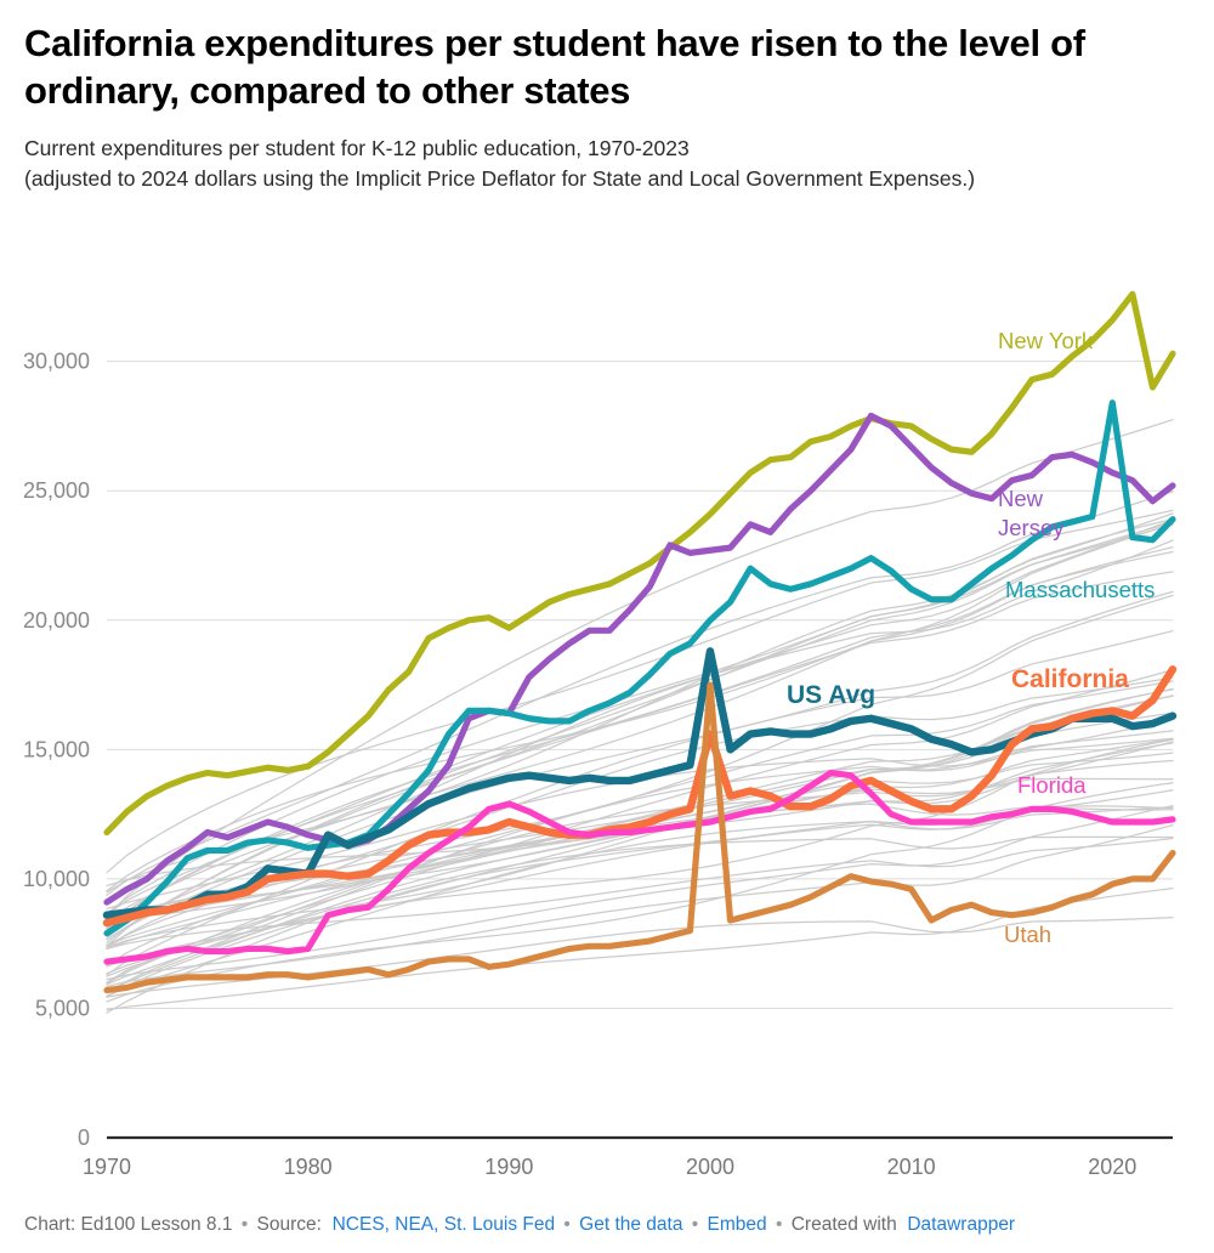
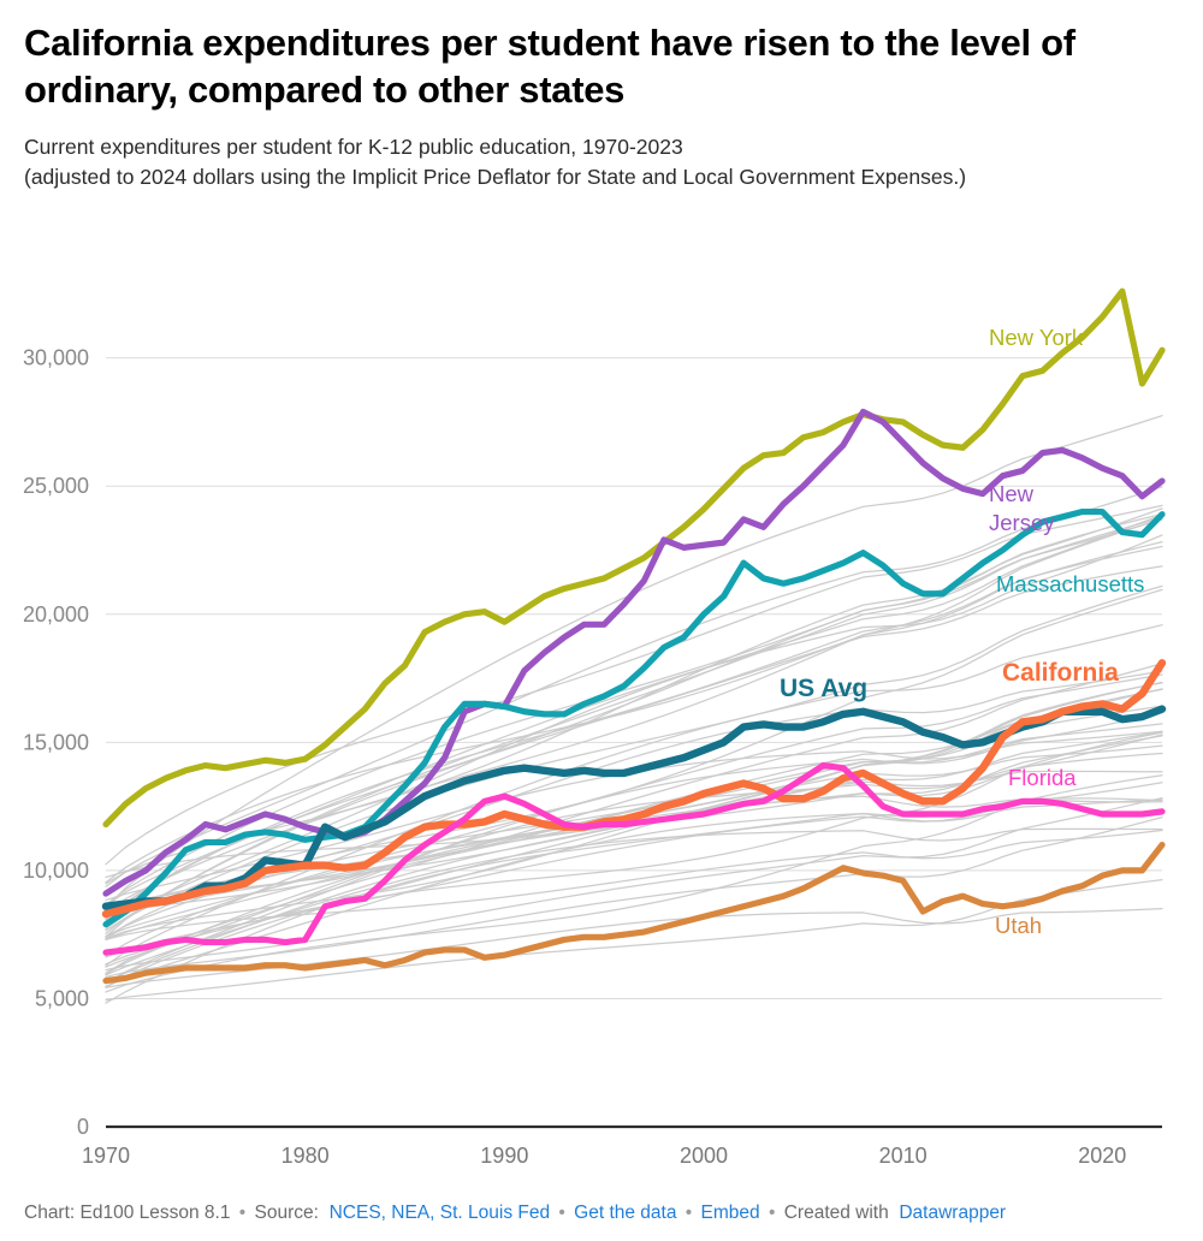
US Avg/2000: 18800 -> 14700
California/2000: 15600 -> 13000
Utah/2000: 17500 -> 8200
Massachusetts/2020: 28400 -> 24000
